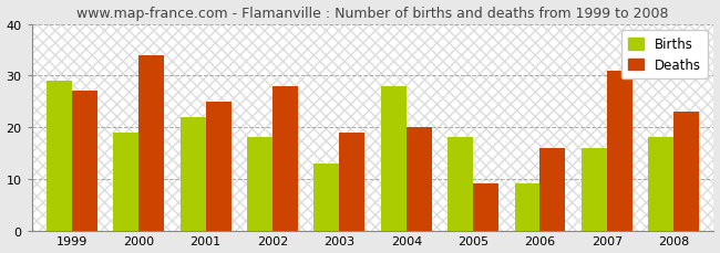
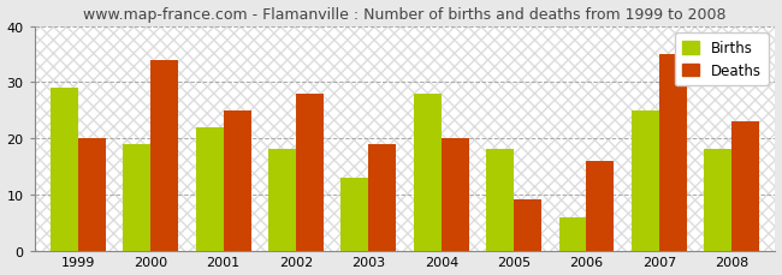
Deaths/1999: 27 -> 20
Births/2006: 9 -> 6
Births/2007: 16 -> 25
Deaths/2007: 31 -> 35
